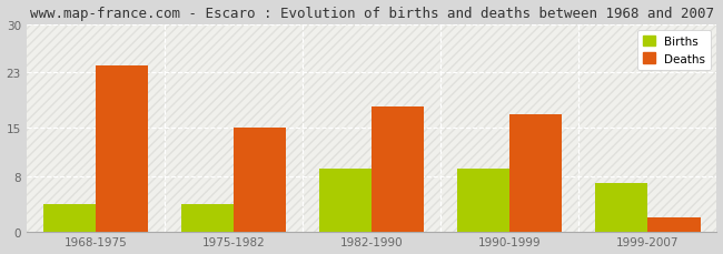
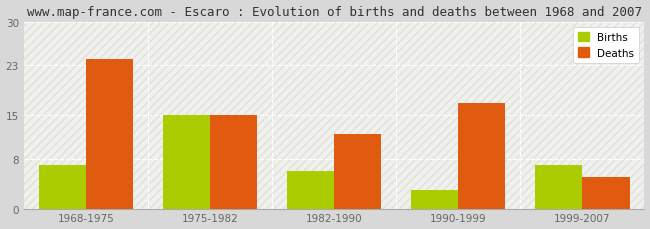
Births/1968-1975: 4 -> 7
Births/1975-1982: 4 -> 15
Births/1982-1990: 9 -> 6
Deaths/1982-1990: 18 -> 12
Births/1990-1999: 9 -> 3
Deaths/1999-2007: 2 -> 5
